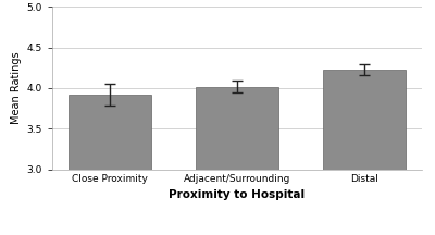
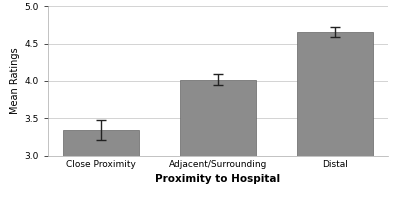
Close Proximity: 3.92 -> 3.34
Distal: 4.23 -> 4.66
